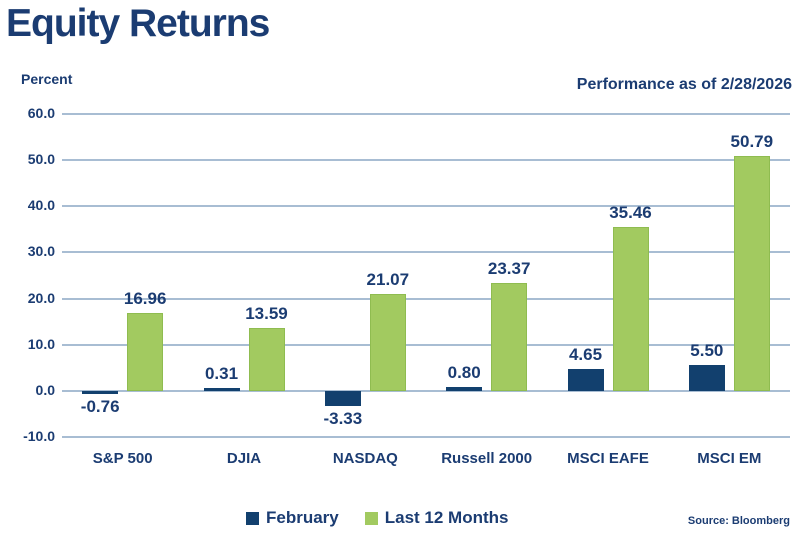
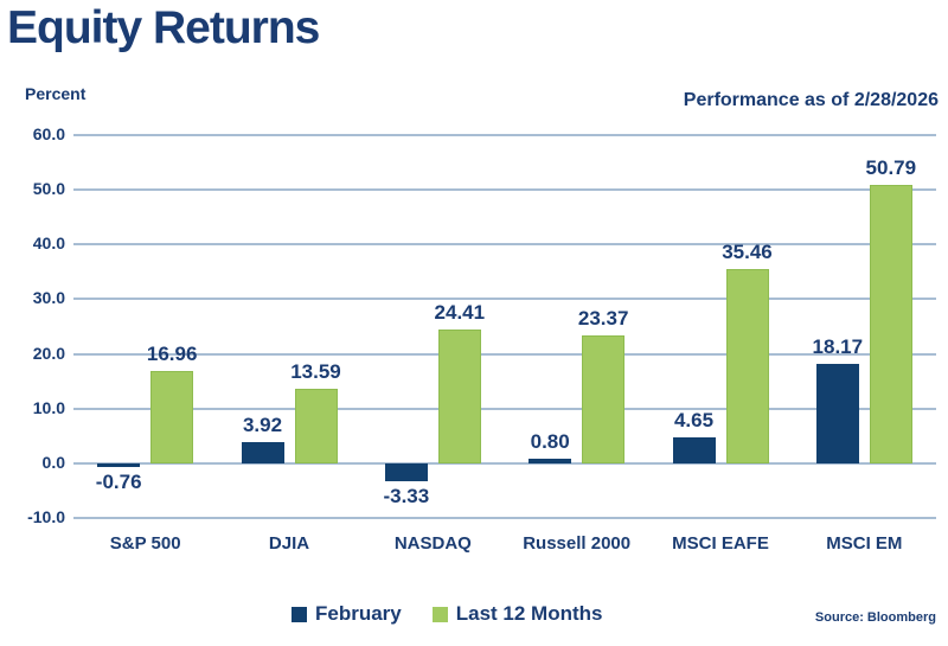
February/DJIA: 0.31 -> 3.92
Last 12 Months/NASDAQ: 21.07 -> 24.41
February/MSCI EM: 5.50 -> 18.17
